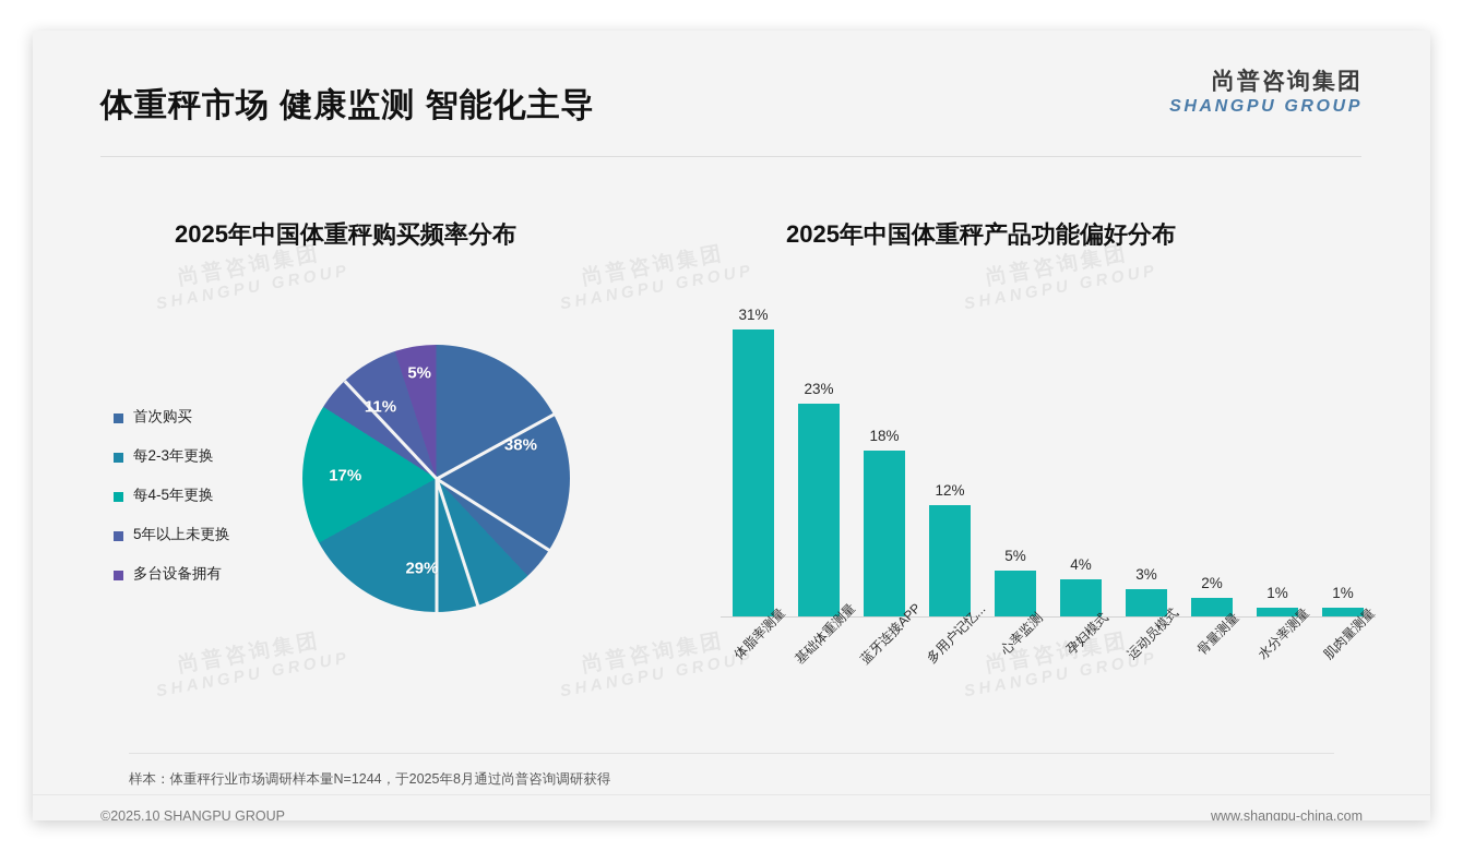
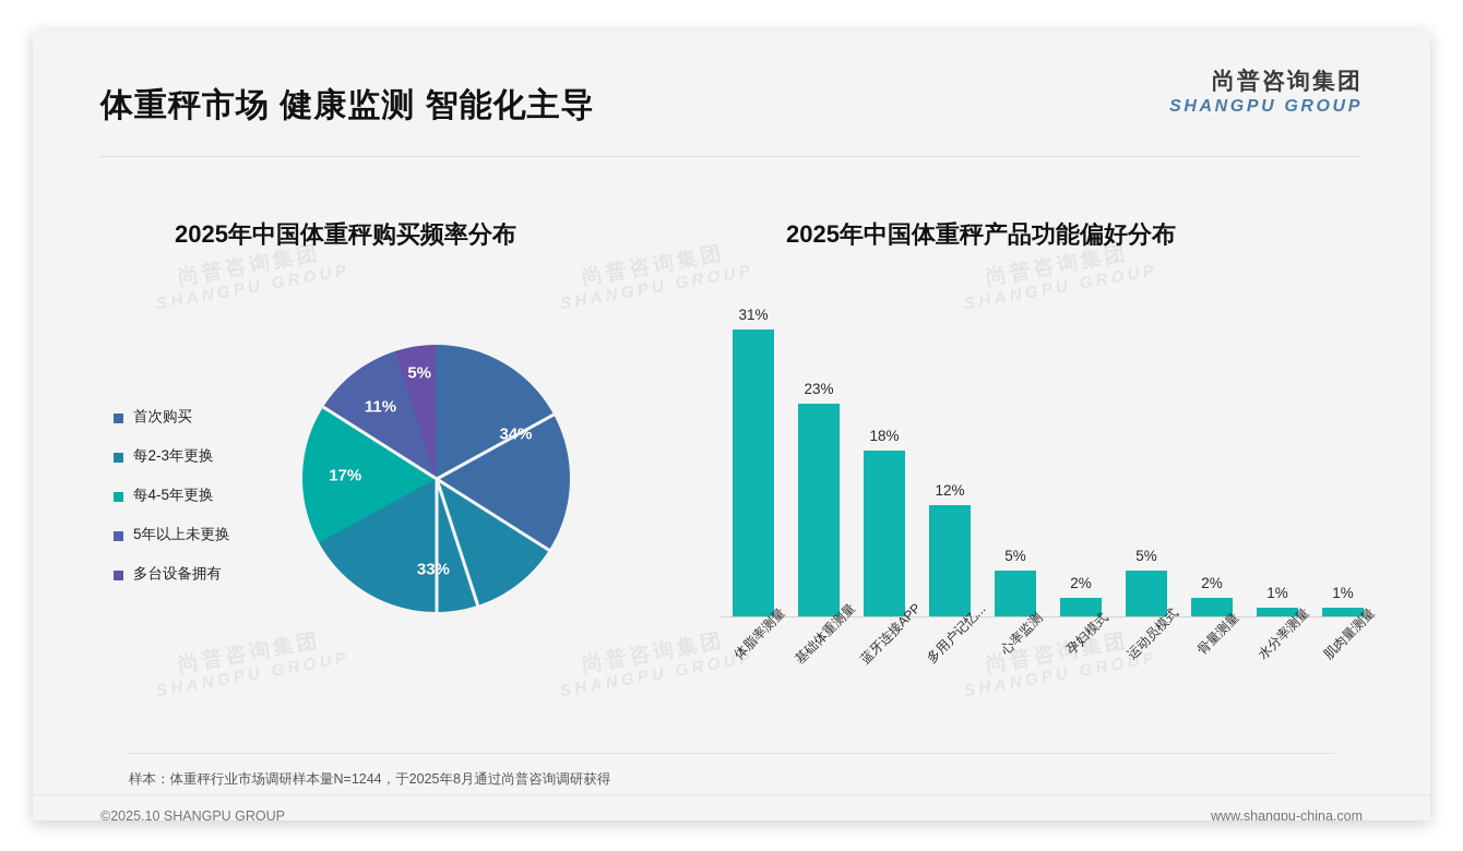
2025年中国体重秤购买频率分布/首次购买: 38% -> 34%
2025年中国体重秤购买频率分布/每2-3年更换: 29% -> 33%
2025年中国体重秤产品功能偏好分布/孕妇模式: 4% -> 2%
2025年中国体重秤产品功能偏好分布/运动员模式: 3% -> 5%
